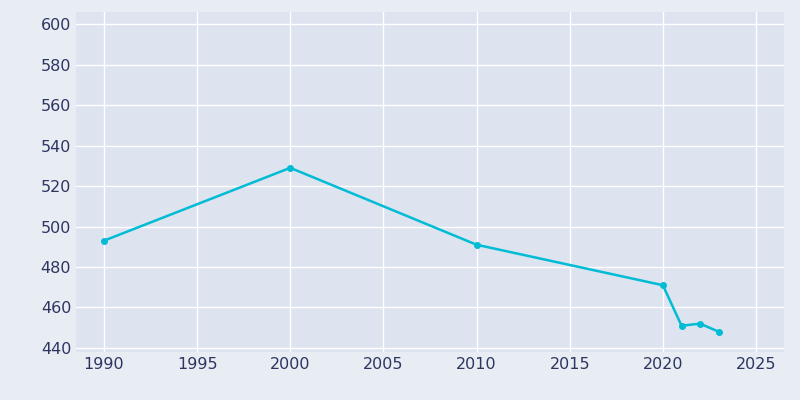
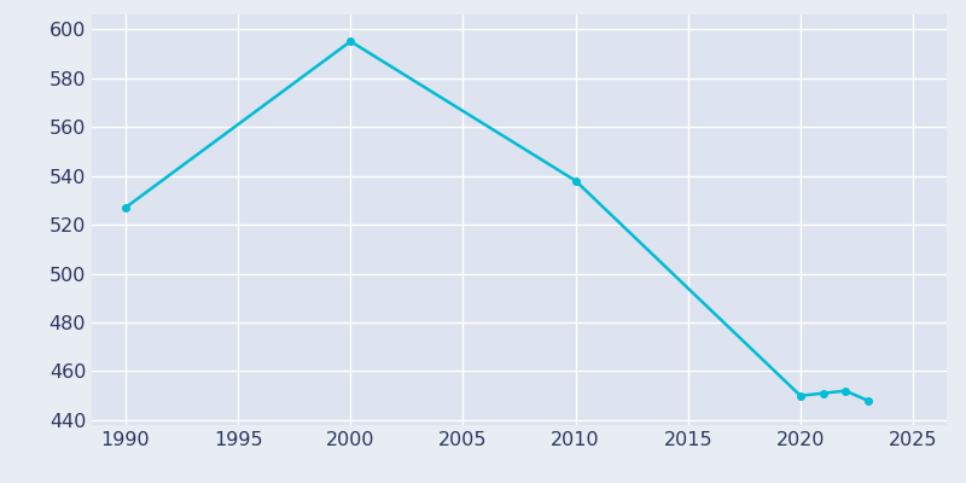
1990: 493 -> 527
2000: 529 -> 595
2010: 491 -> 538
2020: 471 -> 450
